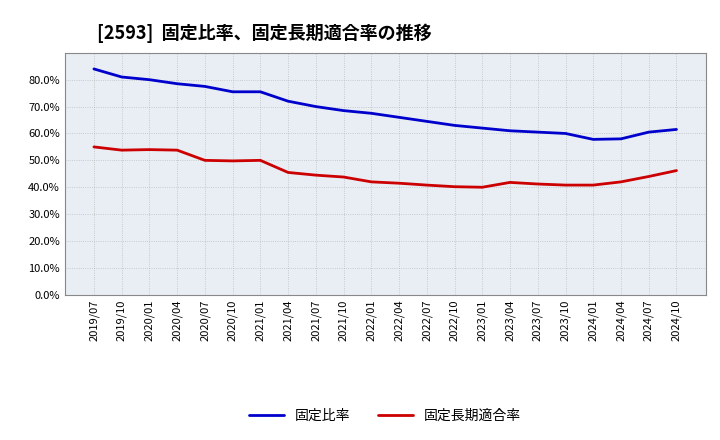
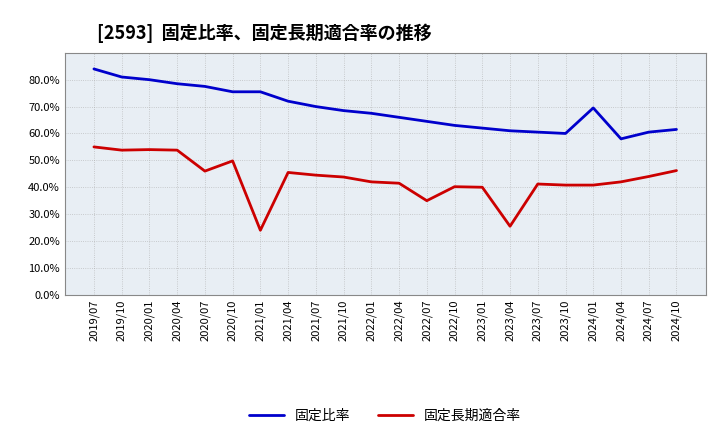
固定長期適合率/2020/07: 50.0% -> 46.0%
固定長期適合率/2021/01: 50.0% -> 24.0%
固定長期適合率/2022/07: 40.8% -> 35.0%
固定長期適合率/2023/04: 41.8% -> 25.5%
固定比率/2024/01: 57.8% -> 69.5%
